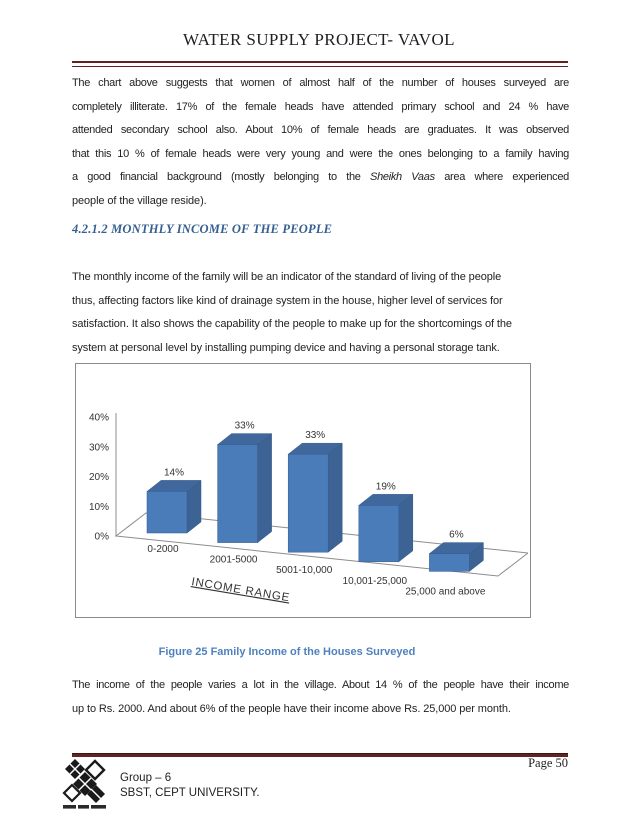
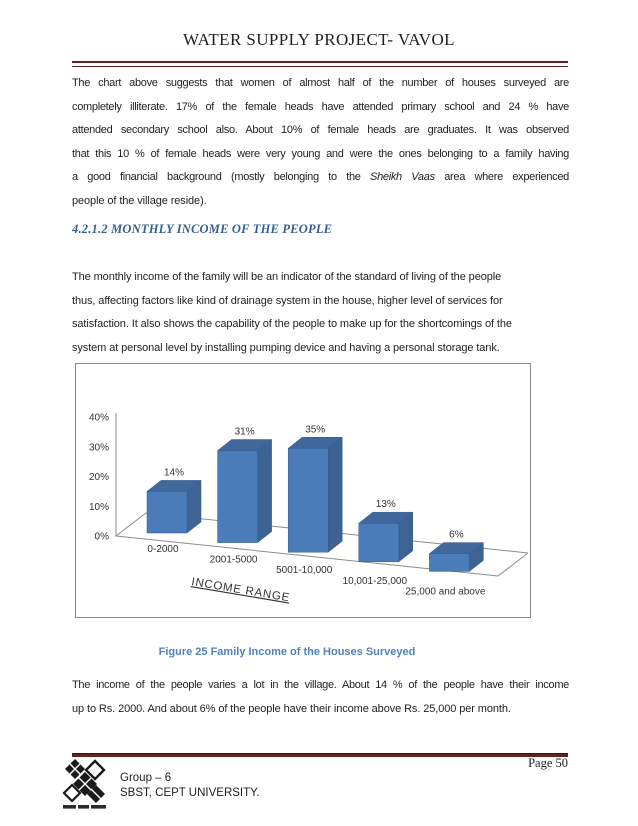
2001-5000: 33% -> 31%
5001-10,000: 33% -> 35%
10,001-25,000: 19% -> 13%
